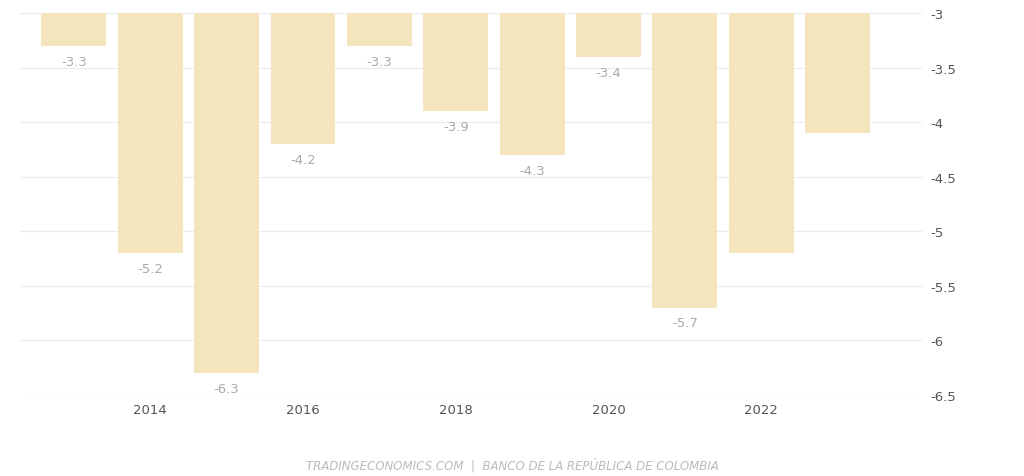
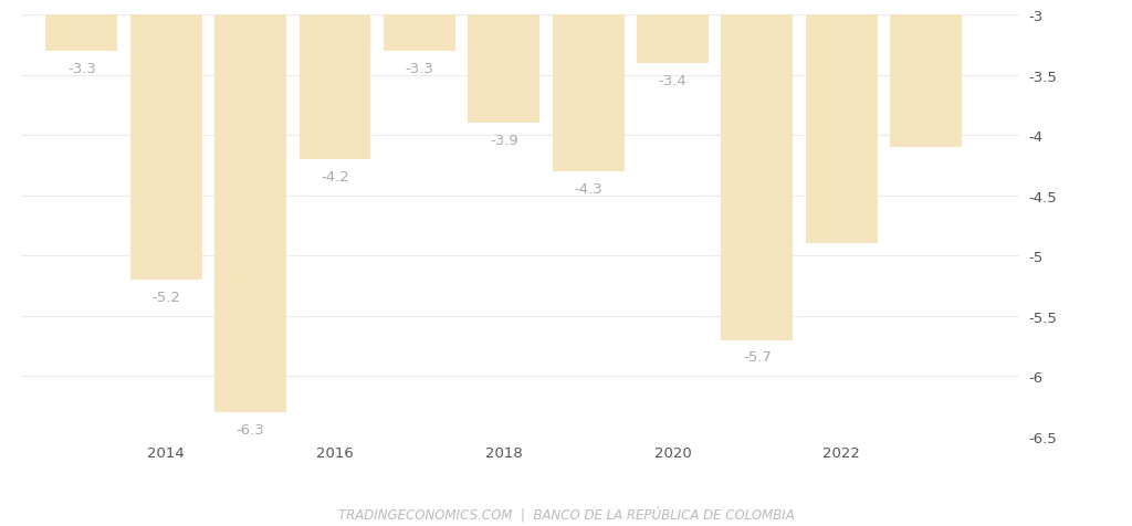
2022: -5.2 -> -4.9
